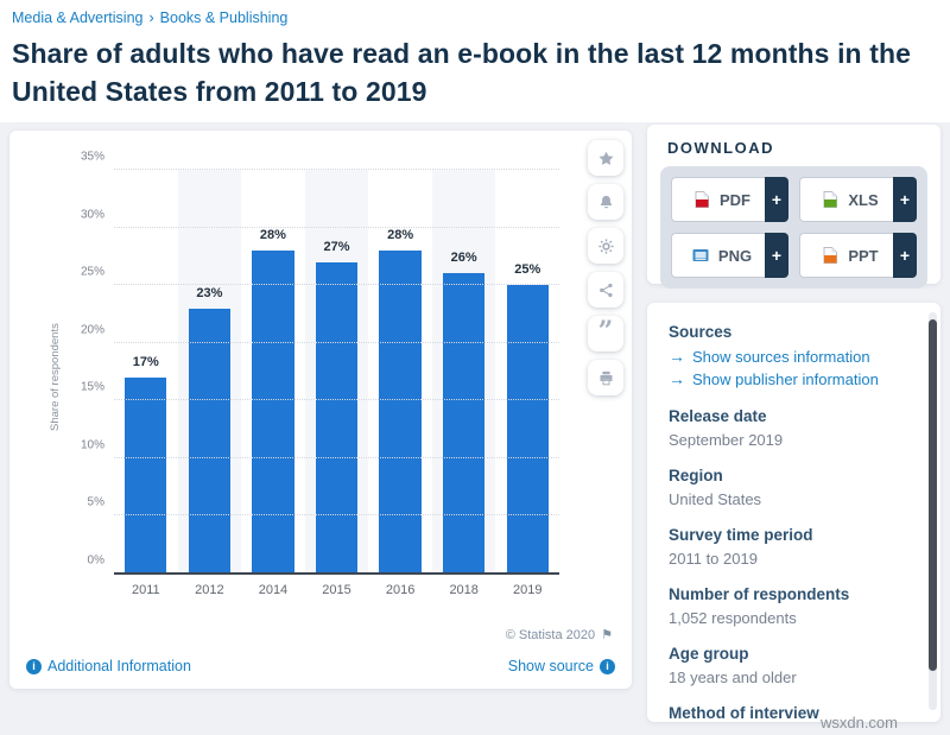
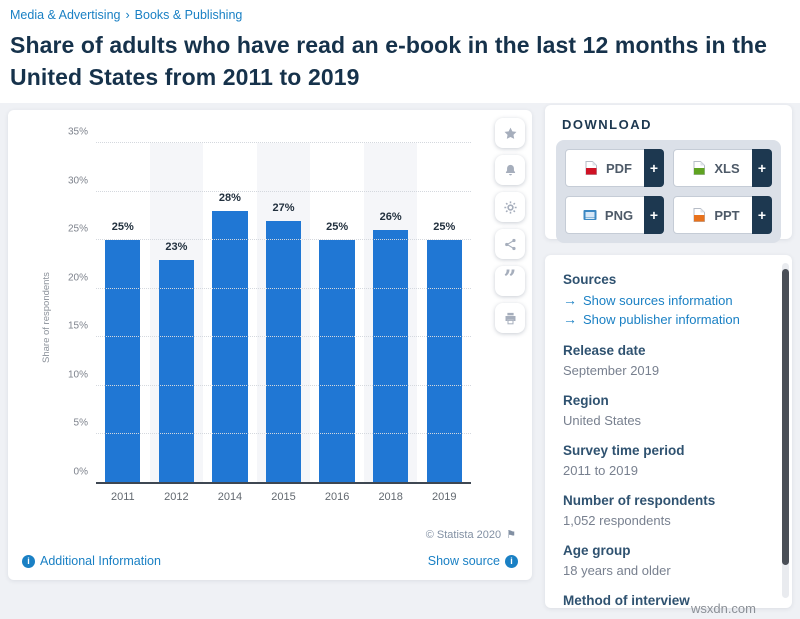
2011: 17% -> 25%
2016: 28% -> 25%
